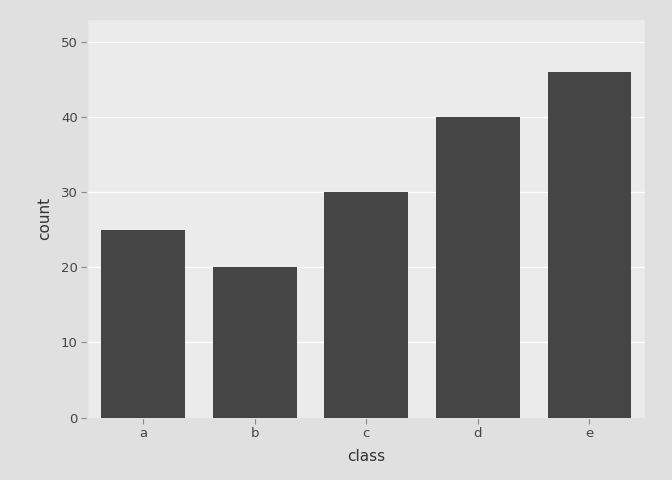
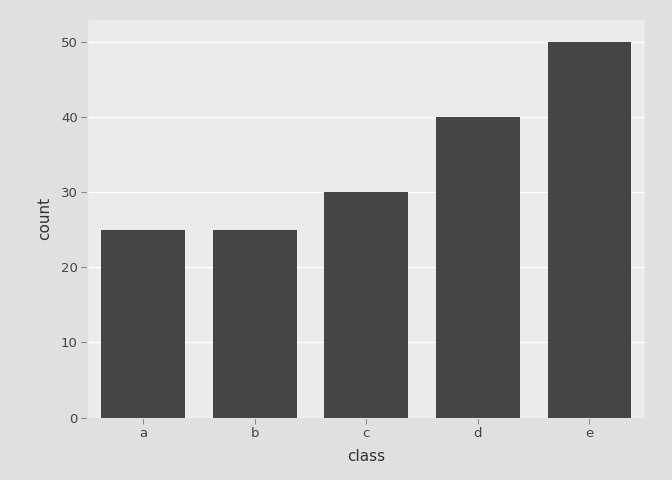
b: 20 -> 25
e: 46 -> 50
